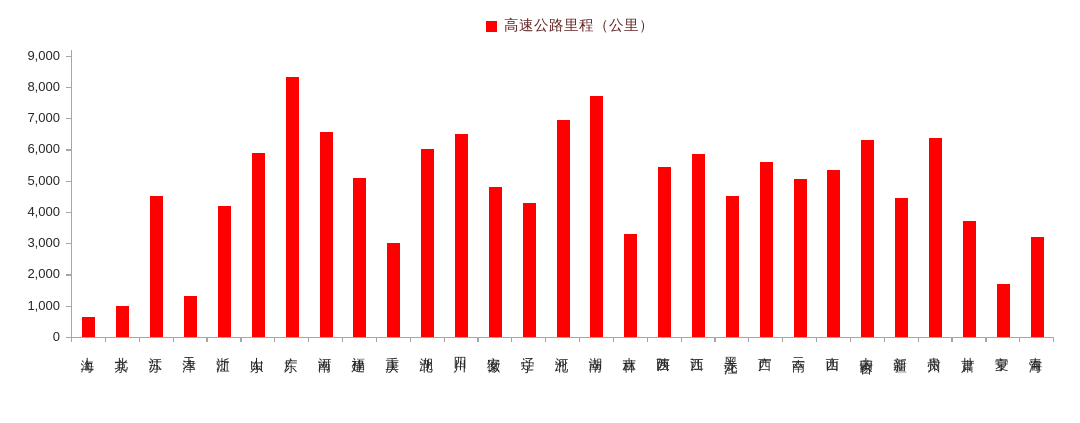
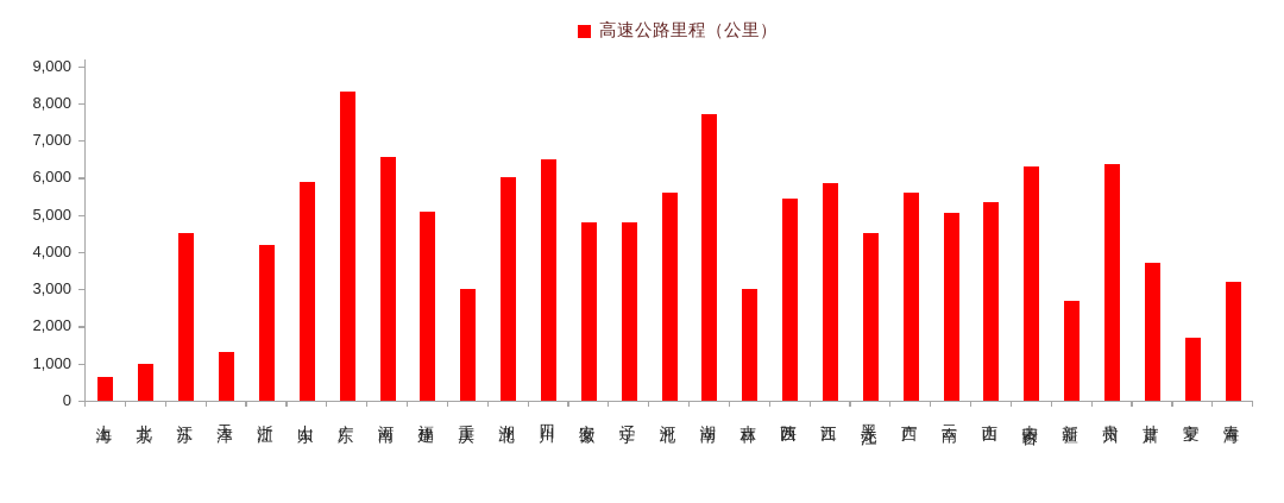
辽宁: 4300 -> 4800
河北: 7000 -> 5600
吉林: 3300 -> 3000
新疆: 4400 -> 2700
